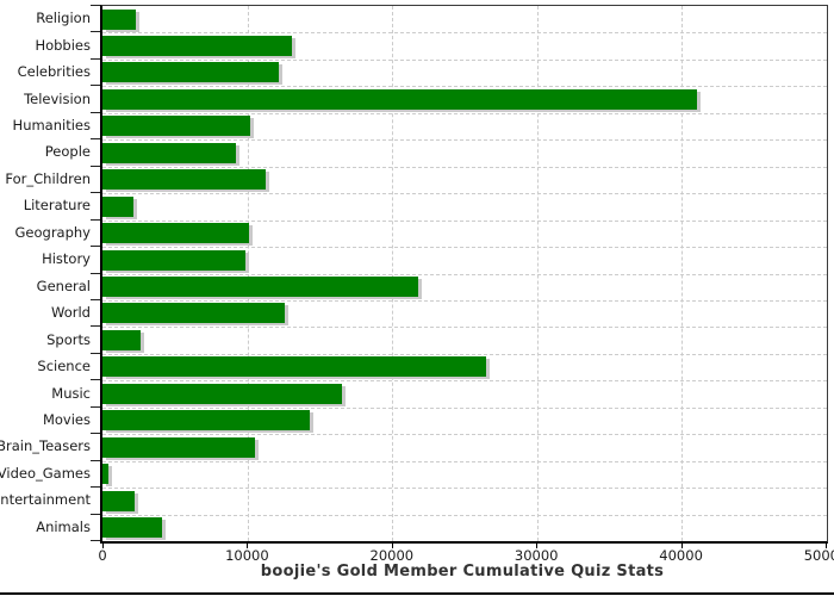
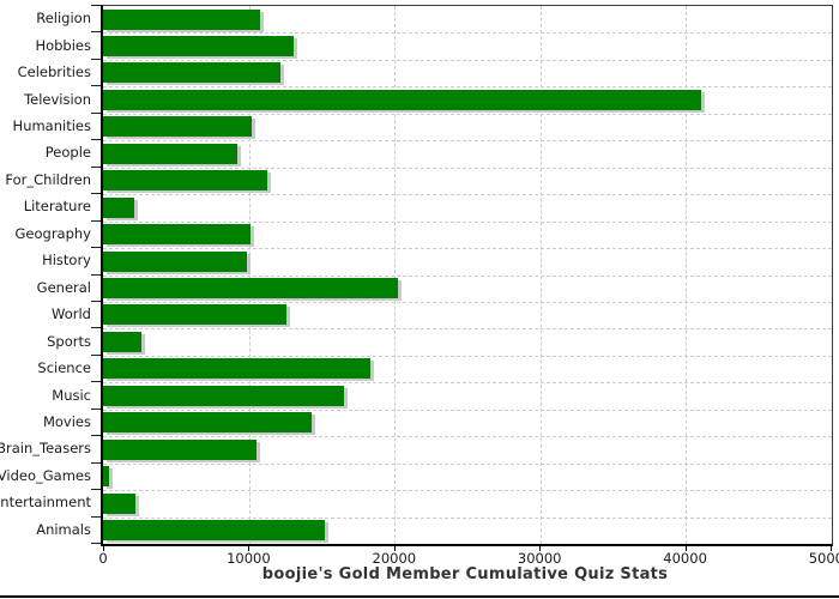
Religion: 2300 -> 10800
General: 21800 -> 20200
Science: 26500 -> 18300
Animals: 4100 -> 15200
